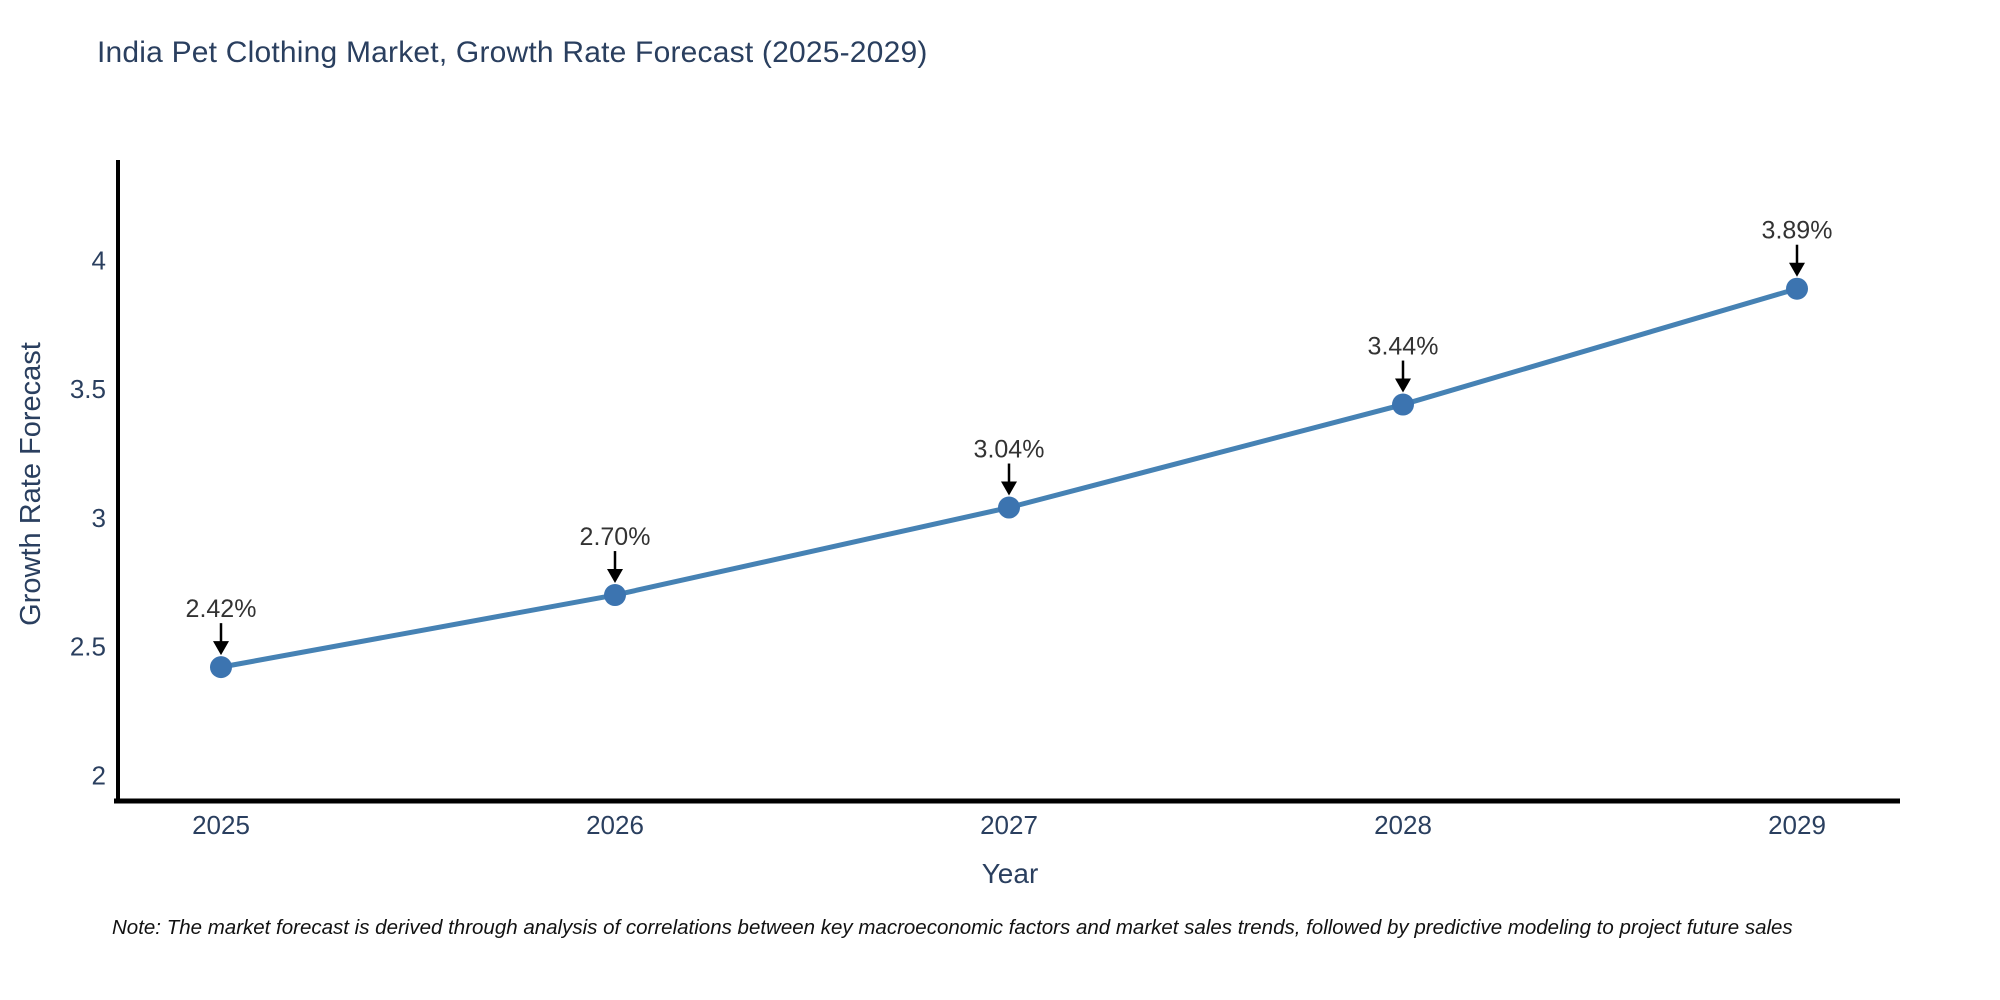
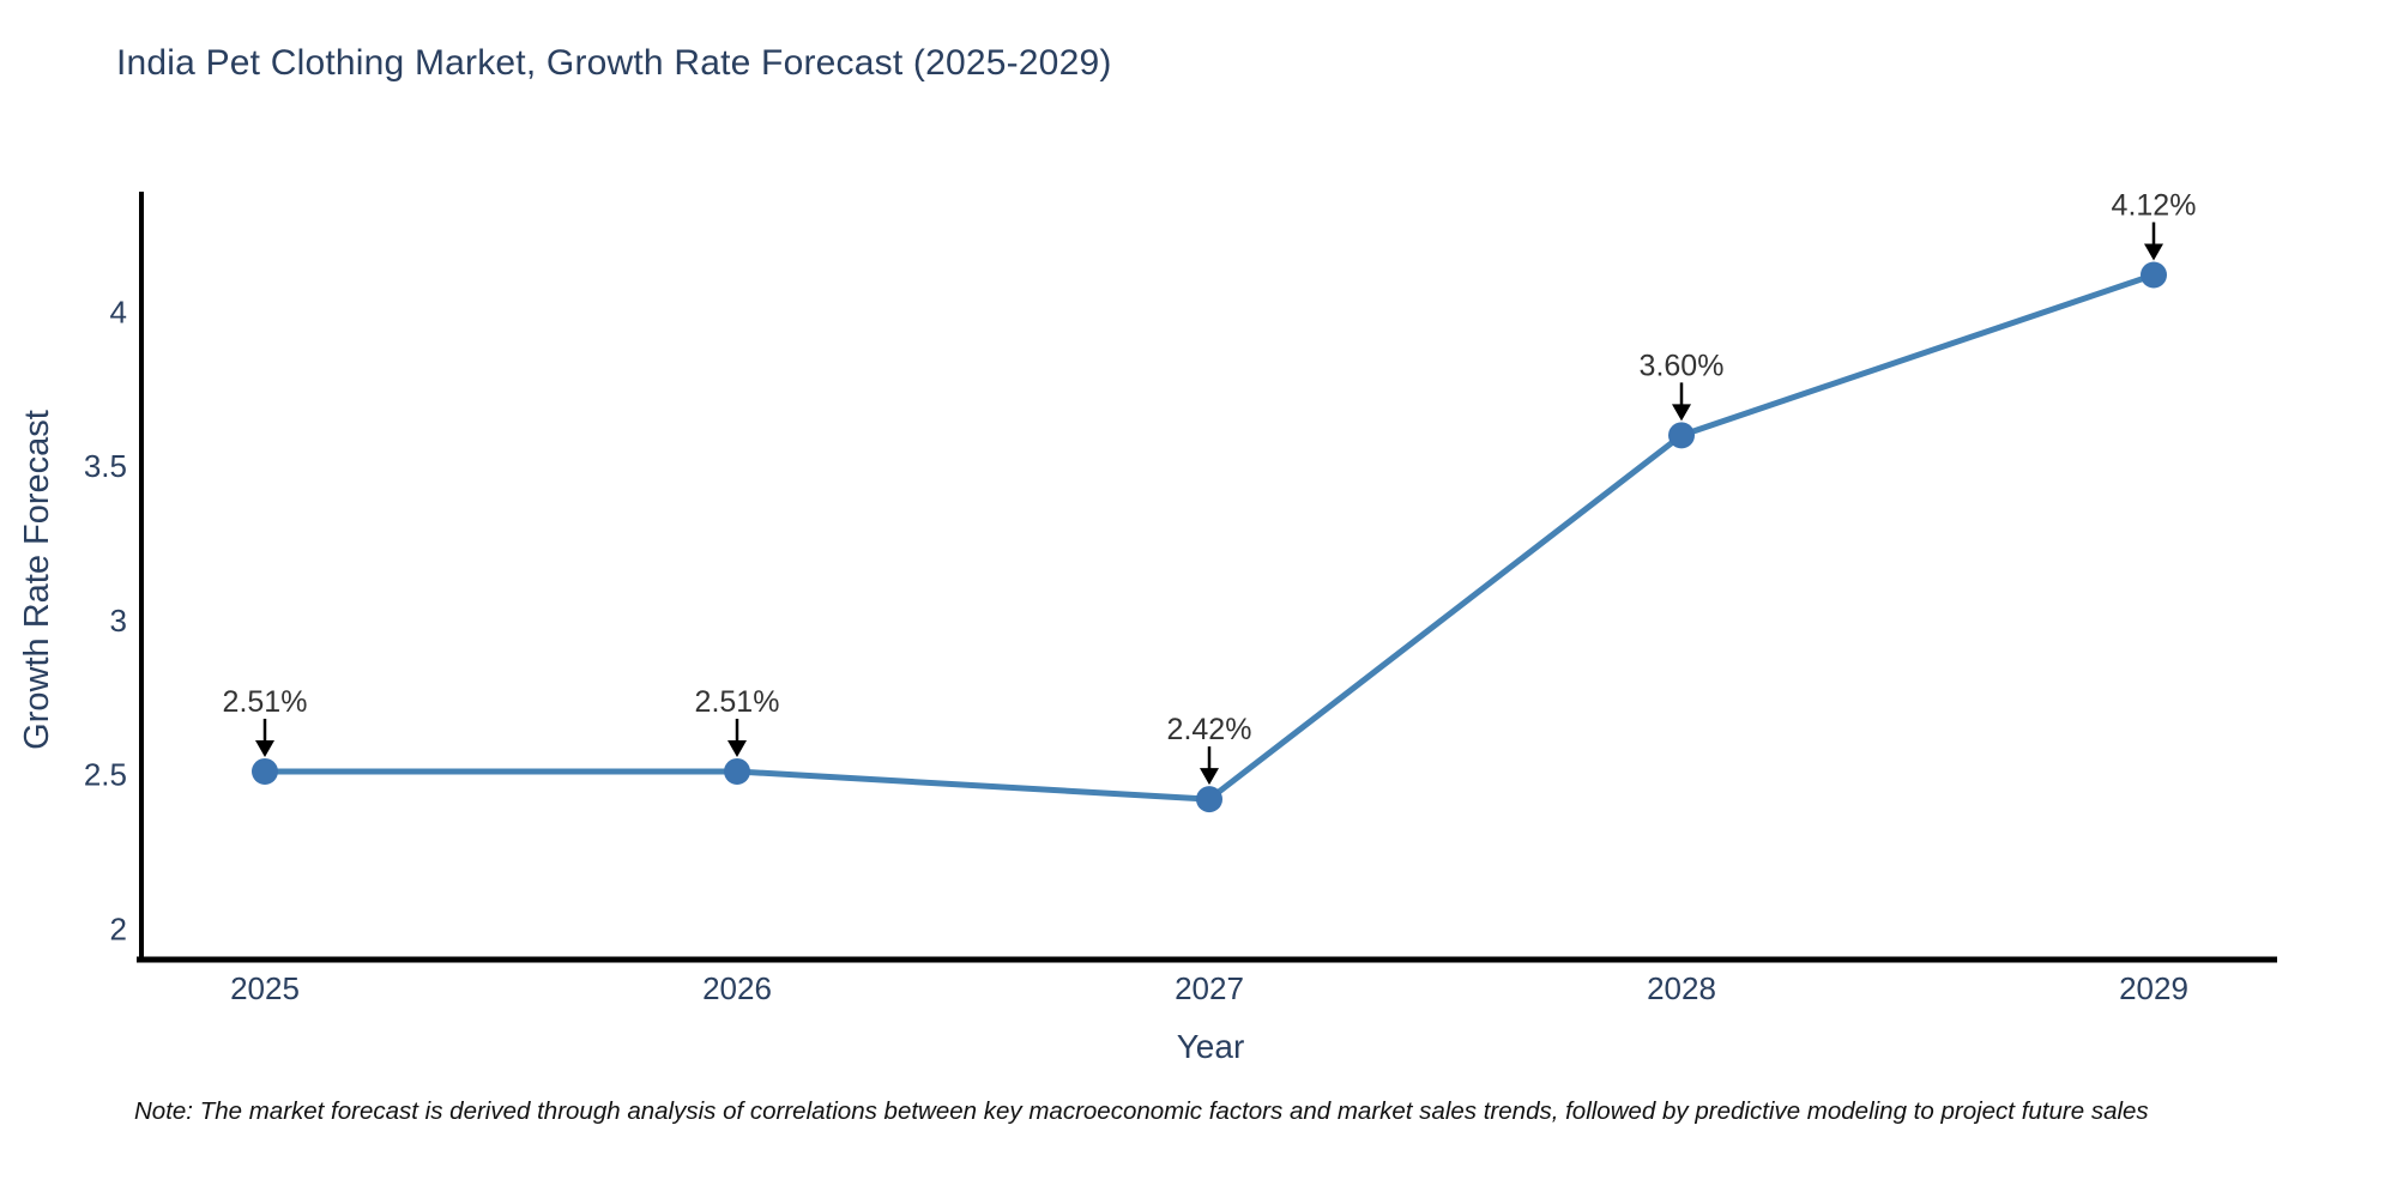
2025: 2.42% -> 2.51%
2026: 2.70% -> 2.51%
2027: 3.04% -> 2.42%
2028: 3.44% -> 3.60%
2029: 3.89% -> 4.12%
